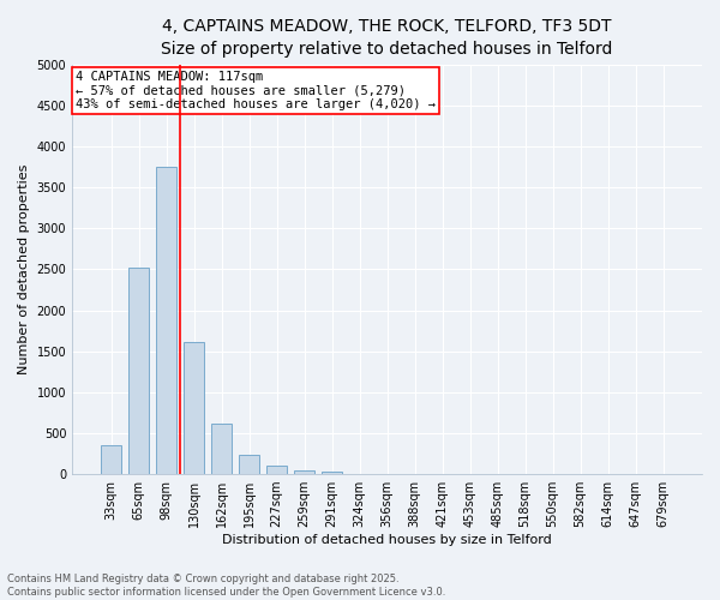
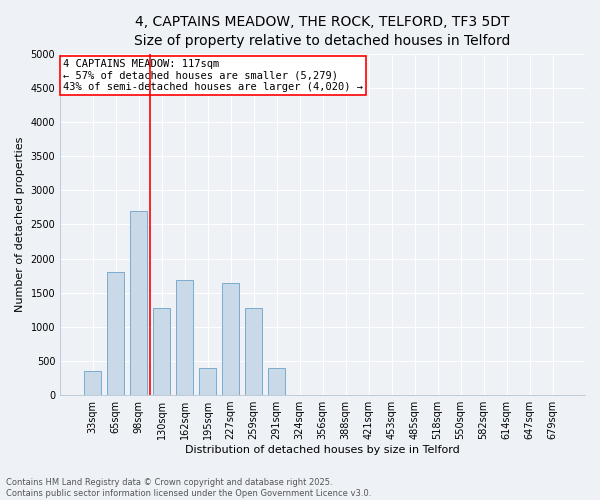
65sqm: 2520 -> 1800
98sqm: 3750 -> 2700
130sqm: 1620 -> 1280
162sqm: 620 -> 1680
195sqm: 240 -> 400
227sqm: 100 -> 1640
259sqm: 40 -> 1280
291sqm: 20 -> 400
